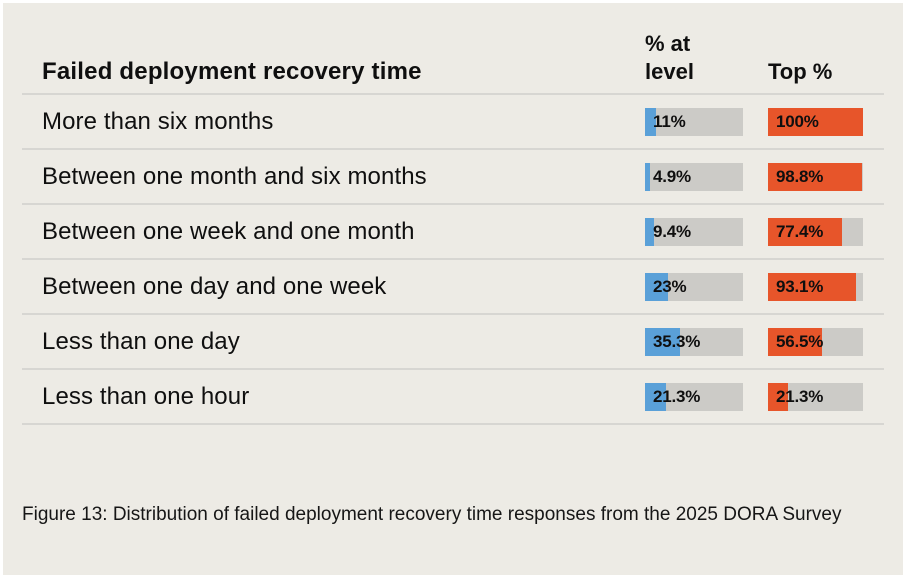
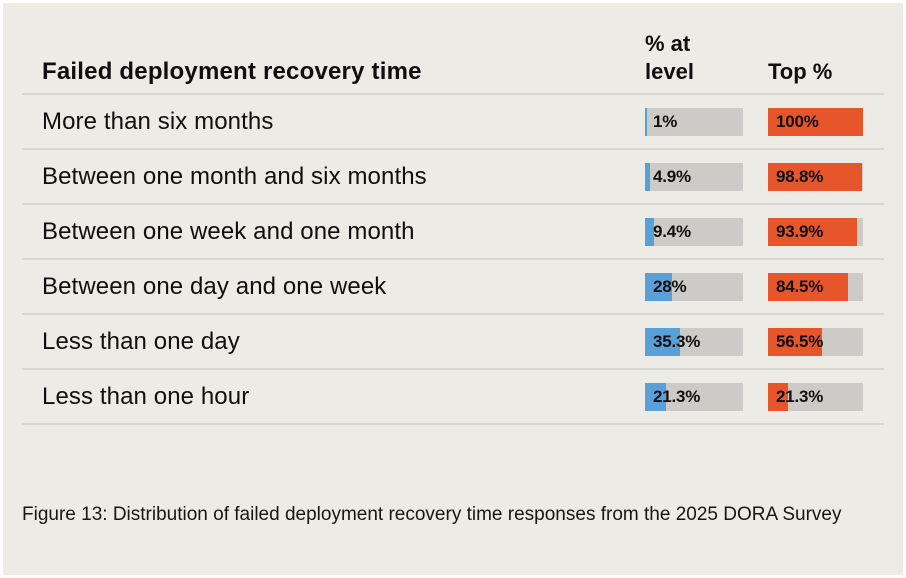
% at level/More than six months: 11% -> 1%
Top %/Between one week and one month: 77.4% -> 93.9%
% at level/Between one day and one week: 23% -> 28%
Top %/Between one day and one week: 93.1% -> 84.5%
